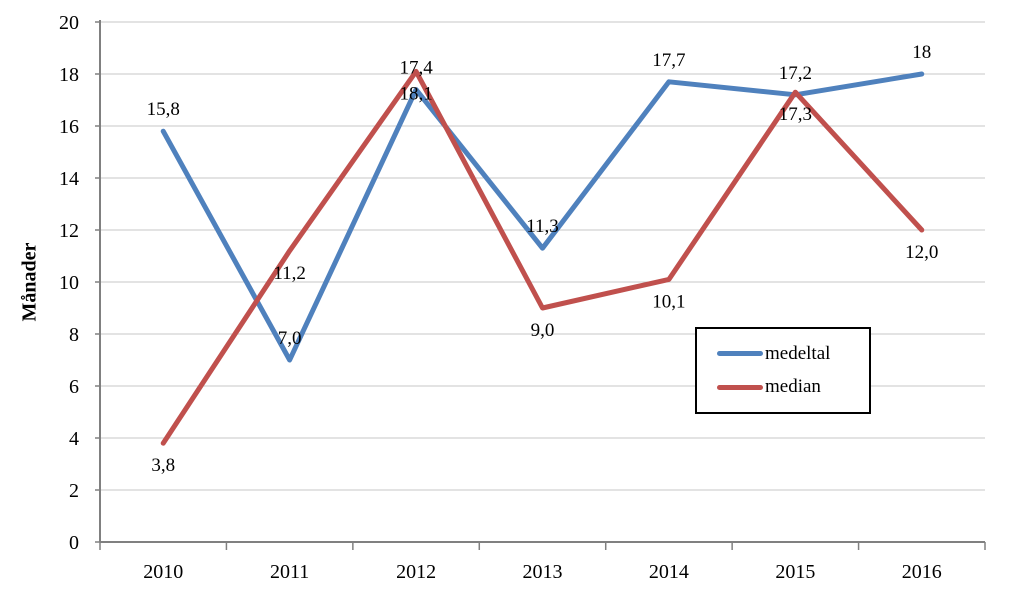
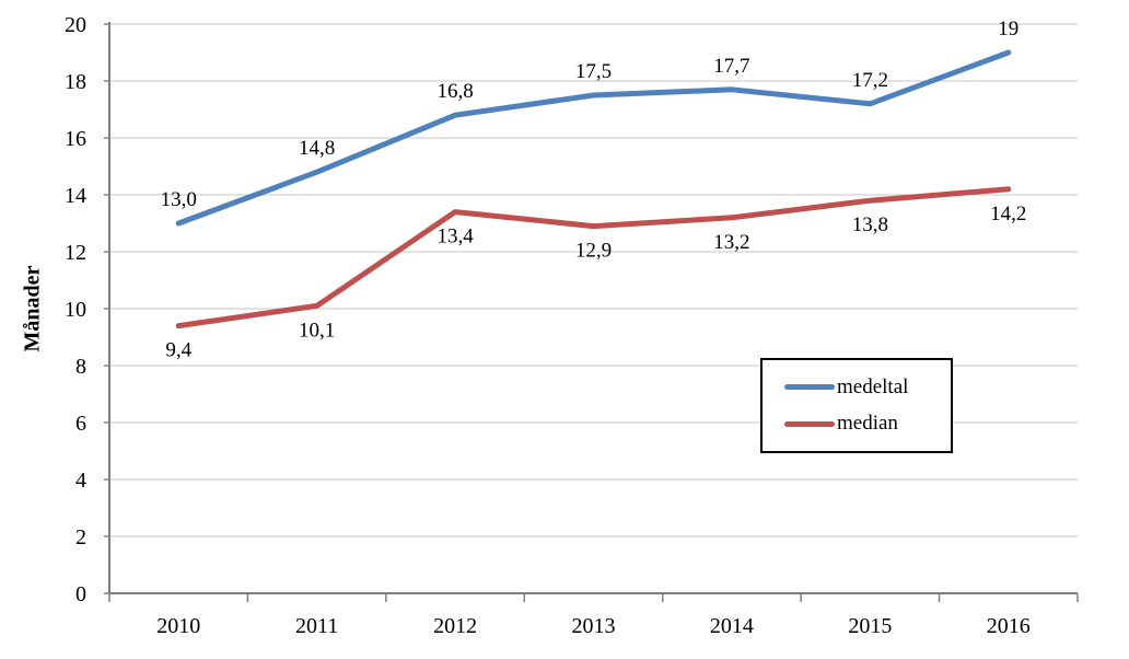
medeltal/2010: 15,8 -> 13,0
median/2010: 3,8 -> 9,4
medeltal/2011: 7,0 -> 14,8
median/2011: 11,2 -> 10,1
medeltal/2012: 17,4 -> 16,8
median/2012: 18,1 -> 13,4
medeltal/2013: 11,3 -> 17,5
median/2013: 9,0 -> 12,9
median/2014: 10,1 -> 13,2
median/2015: 17,3 -> 13,8
medeltal/2016: 18 -> 19
median/2016: 12,0 -> 14,2
